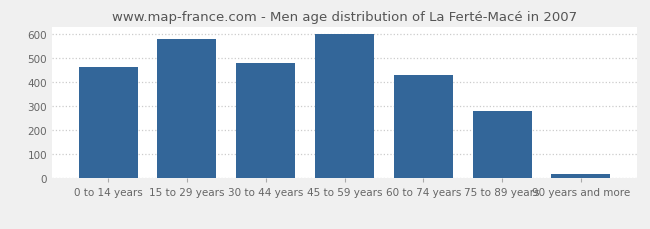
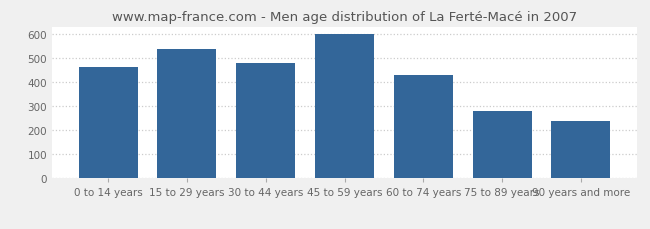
15 to 29 years: 580 -> 535
90 years and more: 18 -> 240
